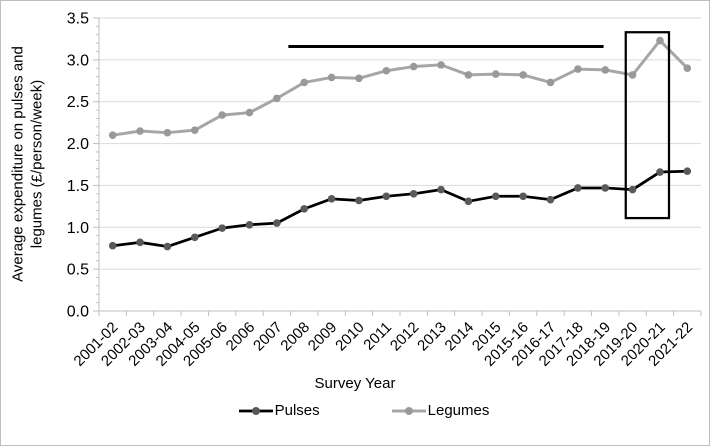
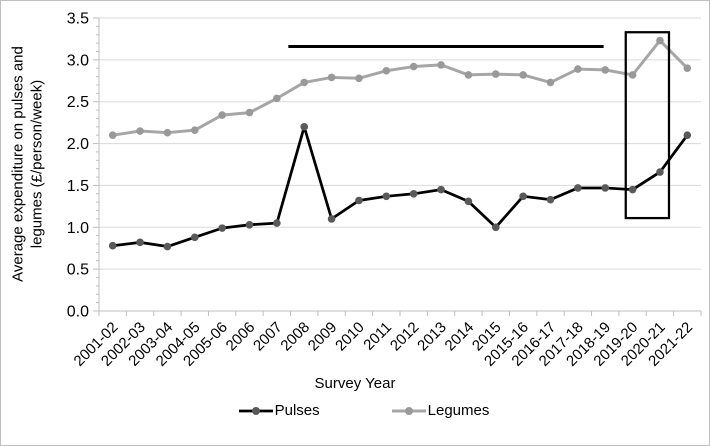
Pulses/2008: 1.2 -> 2.2
Pulses/2009: 1.3 -> 1.1
Pulses/2015: 1.4 -> 1.0
Pulses/2021-22: 1.7 -> 2.1
